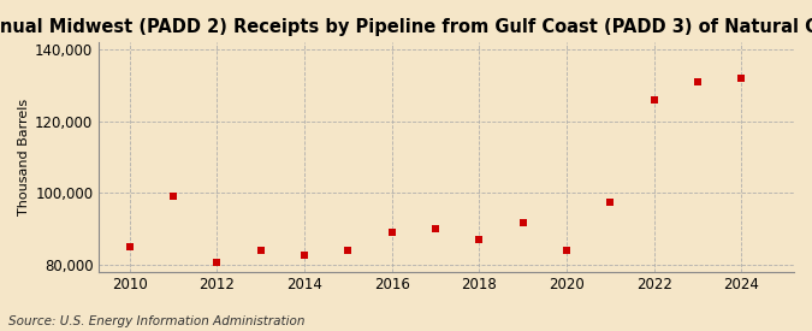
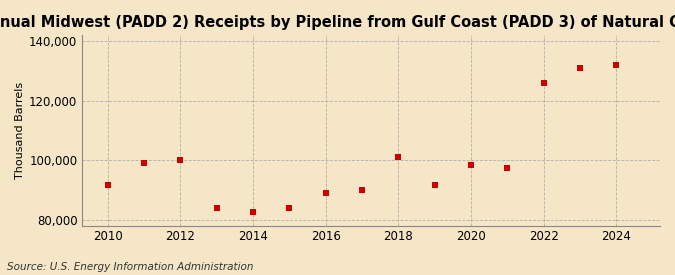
2010: 85,000 -> 91,500
2012: 80,500 -> 100,000
2018: 87,000 -> 101,000
2020: 84,000 -> 98,500
